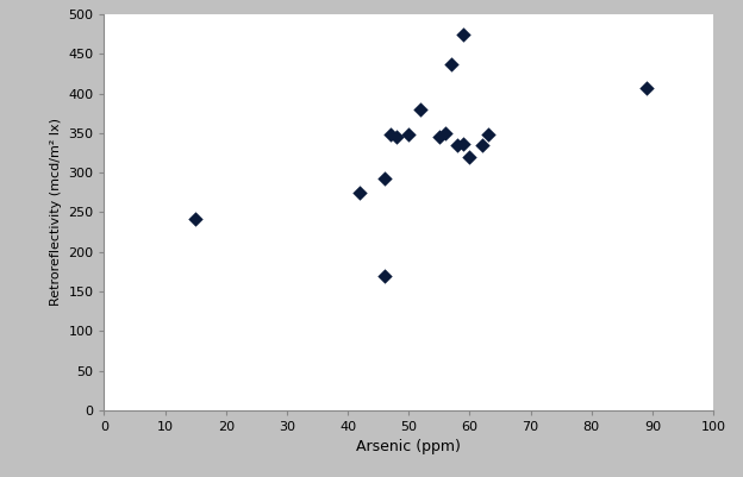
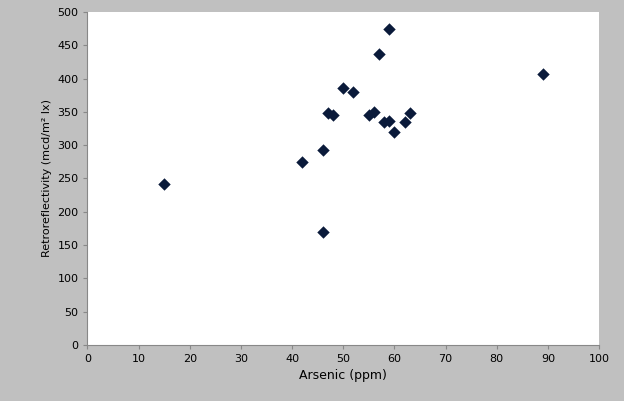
50: 348 -> 386
